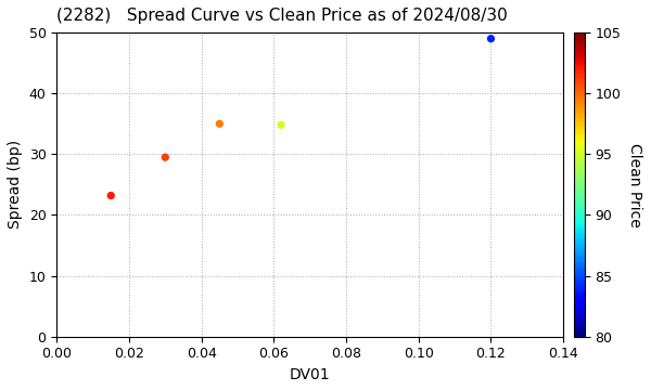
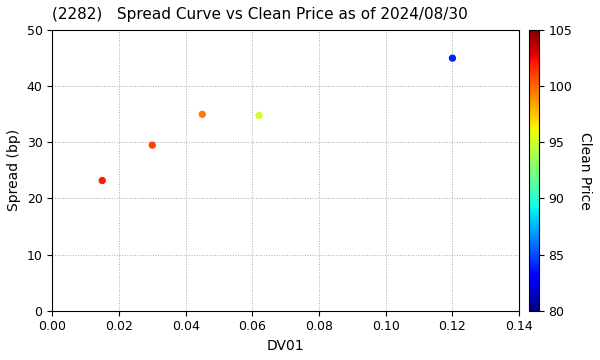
0.12: 49.0 -> 45.0
